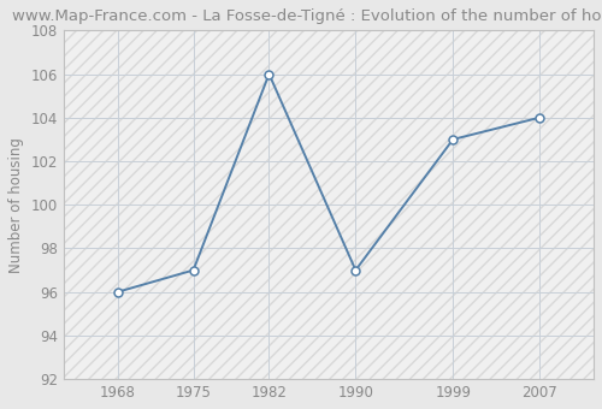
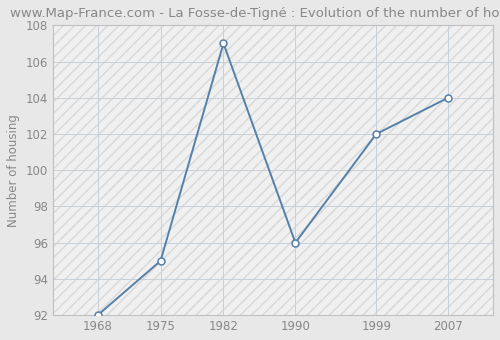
1968: 96 -> 92
1975: 97 -> 95
1982: 106 -> 107
1990: 97 -> 96
1999: 103 -> 102
